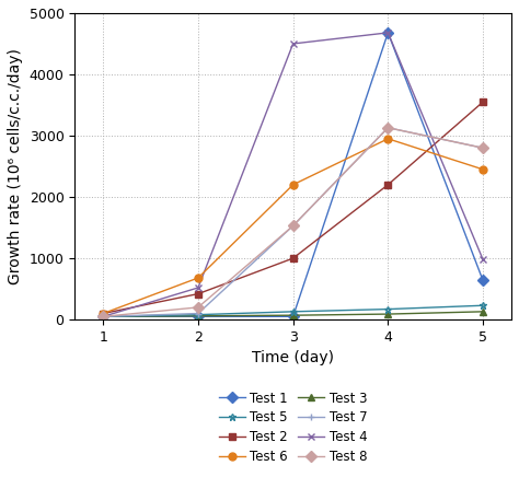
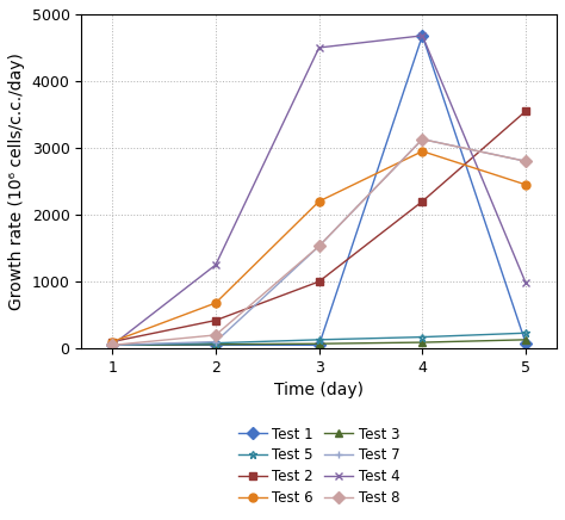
Test 4/2: 520 -> 1250
Test 1/5: 640 -> 80
